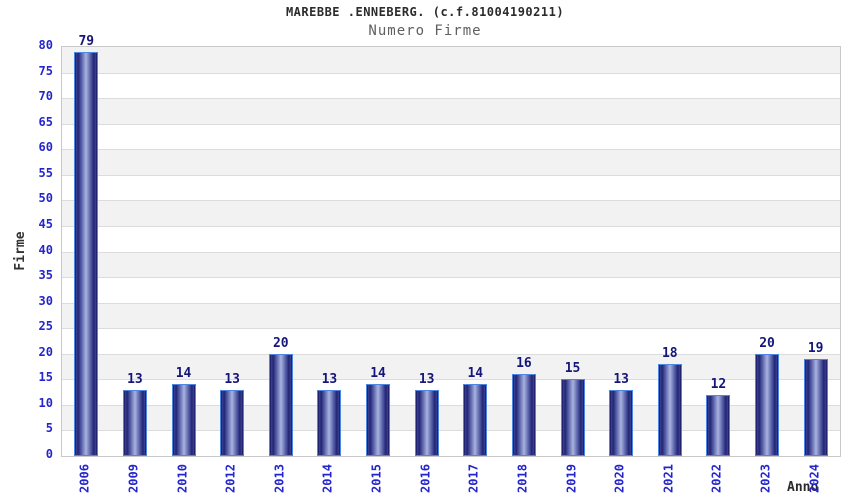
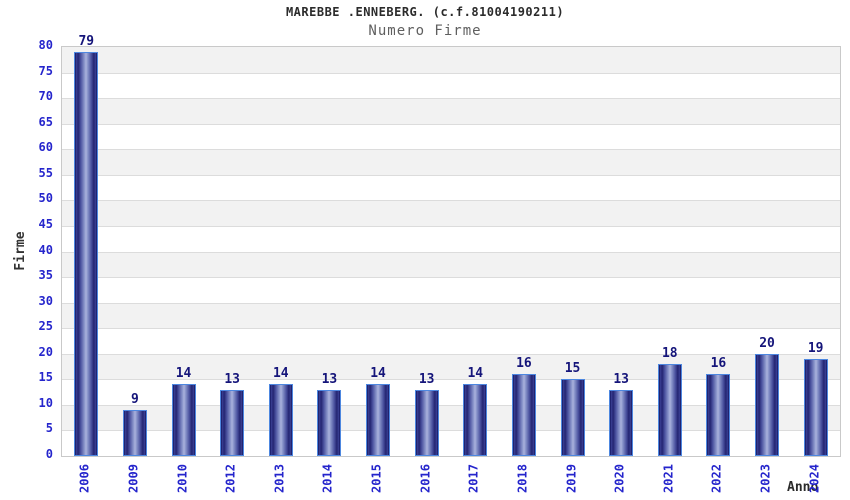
2009: 13 -> 9
2013: 20 -> 14
2022: 12 -> 16
